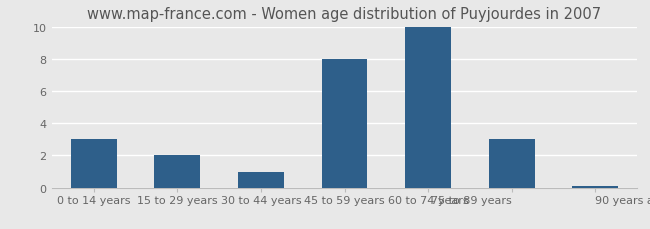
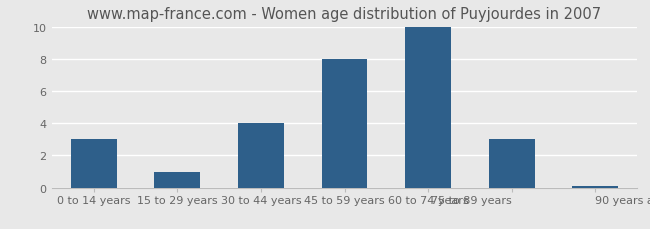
15 to 29 years: 2.0 -> 1.0
30 to 44 years: 1.0 -> 4.0
